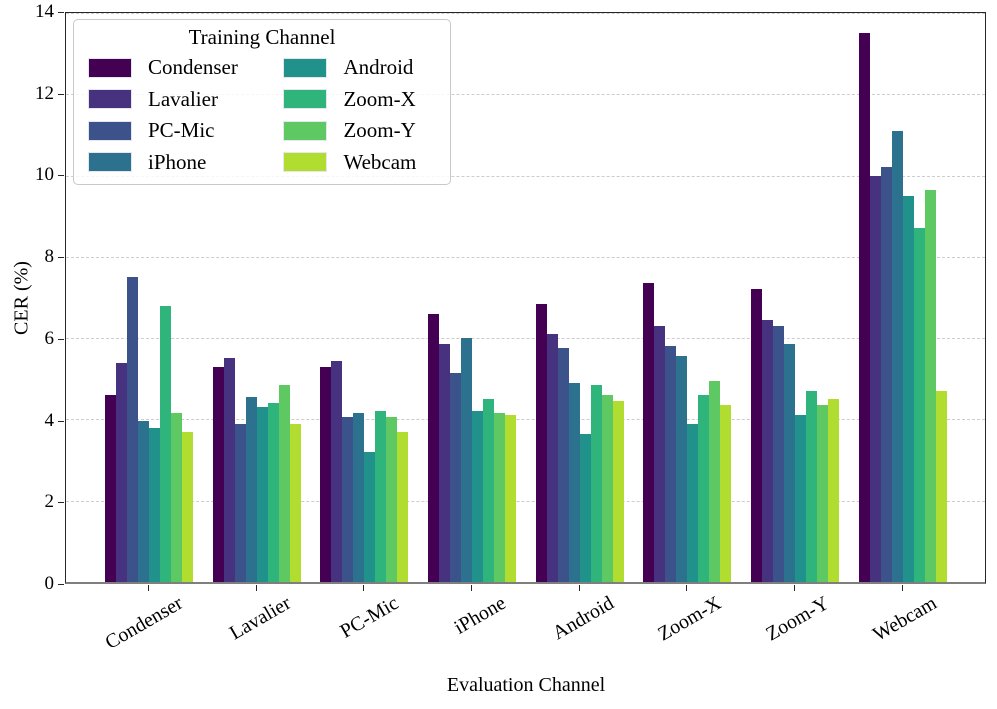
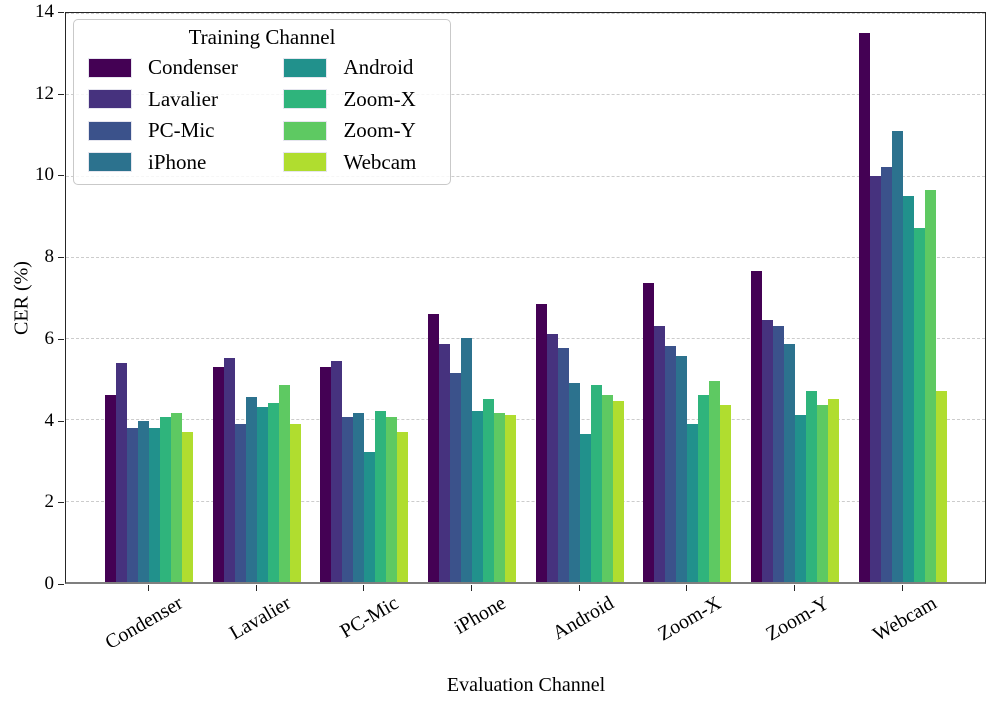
PC-Mic/Condenser: 7.5 -> 3.8
Zoom-X/Condenser: 6.8 -> 4.0
Condenser/Zoom-Y: 7.2 -> 7.7
